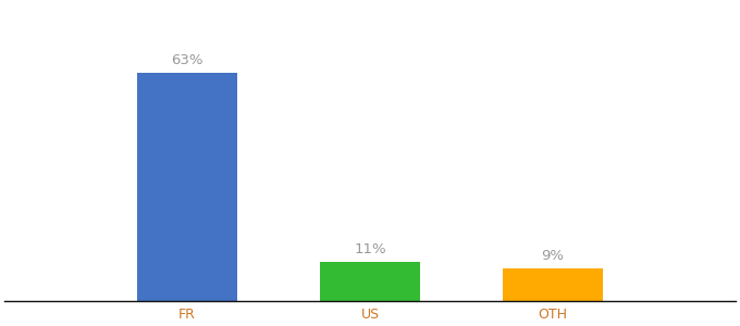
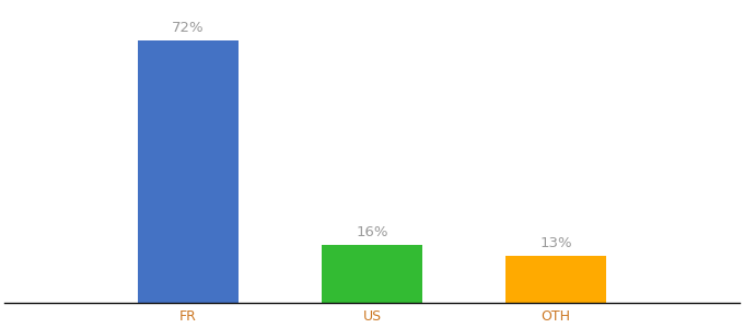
FR: 63% -> 72%
US: 11% -> 16%
OTH: 9% -> 13%
